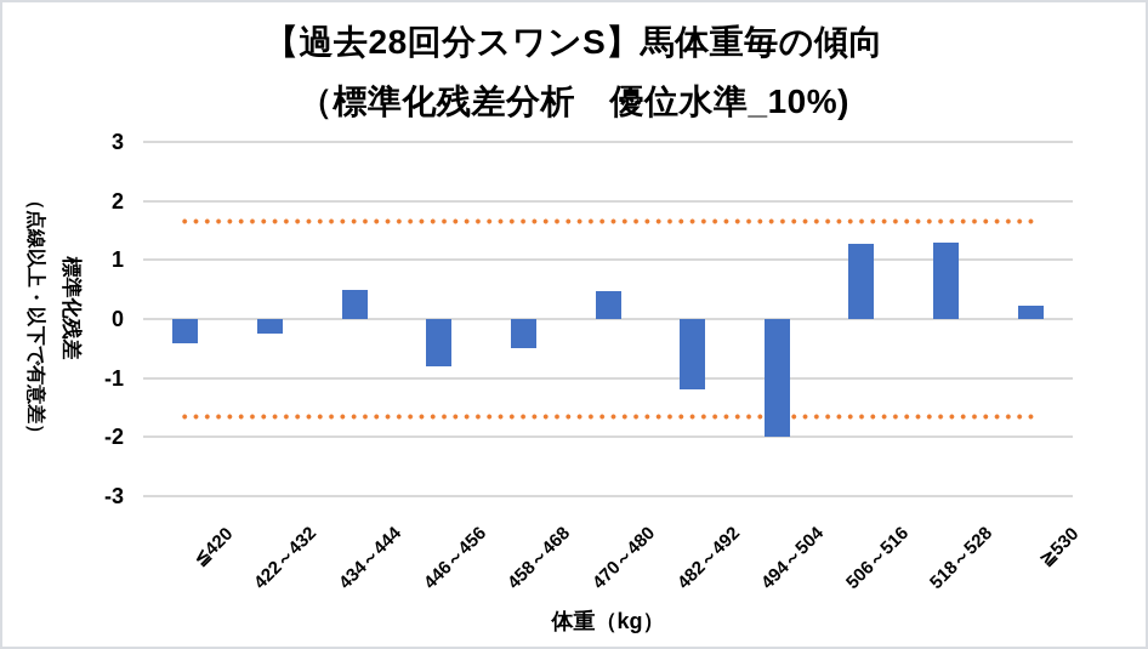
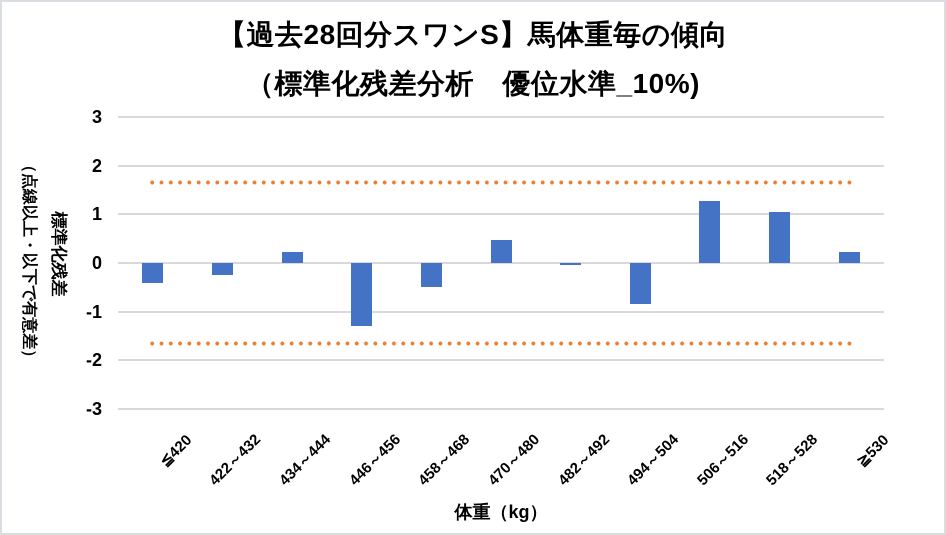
434～444: 0.5 -> 0.2
446～456: -0.8 -> -1.3
482～492: -1.2 -> -0.1
494～504: -2.0 -> -0.8
518～528: 1.3 -> 1.1
